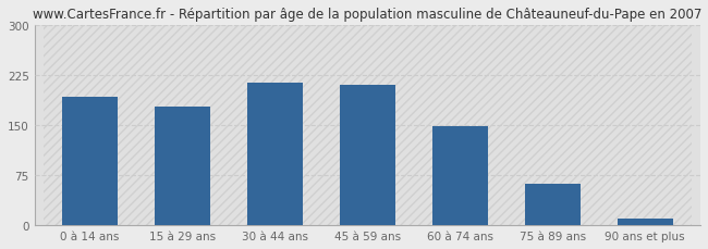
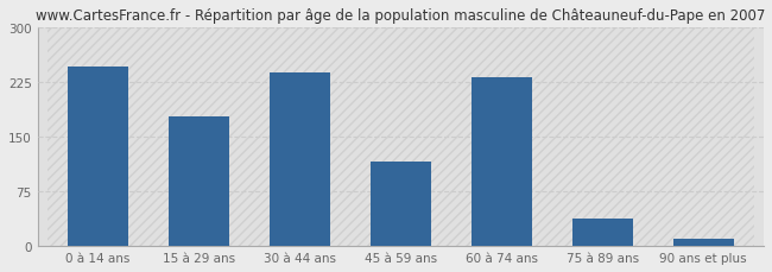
0 à 14 ans: 193 -> 246
30 à 44 ans: 213 -> 238
45 à 59 ans: 210 -> 116
60 à 74 ans: 149 -> 232
75 à 89 ans: 62 -> 38
